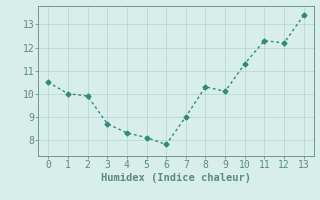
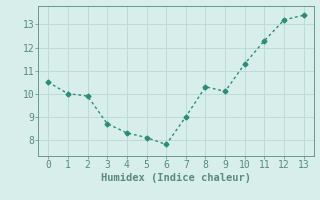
12: 12.2 -> 13.2
